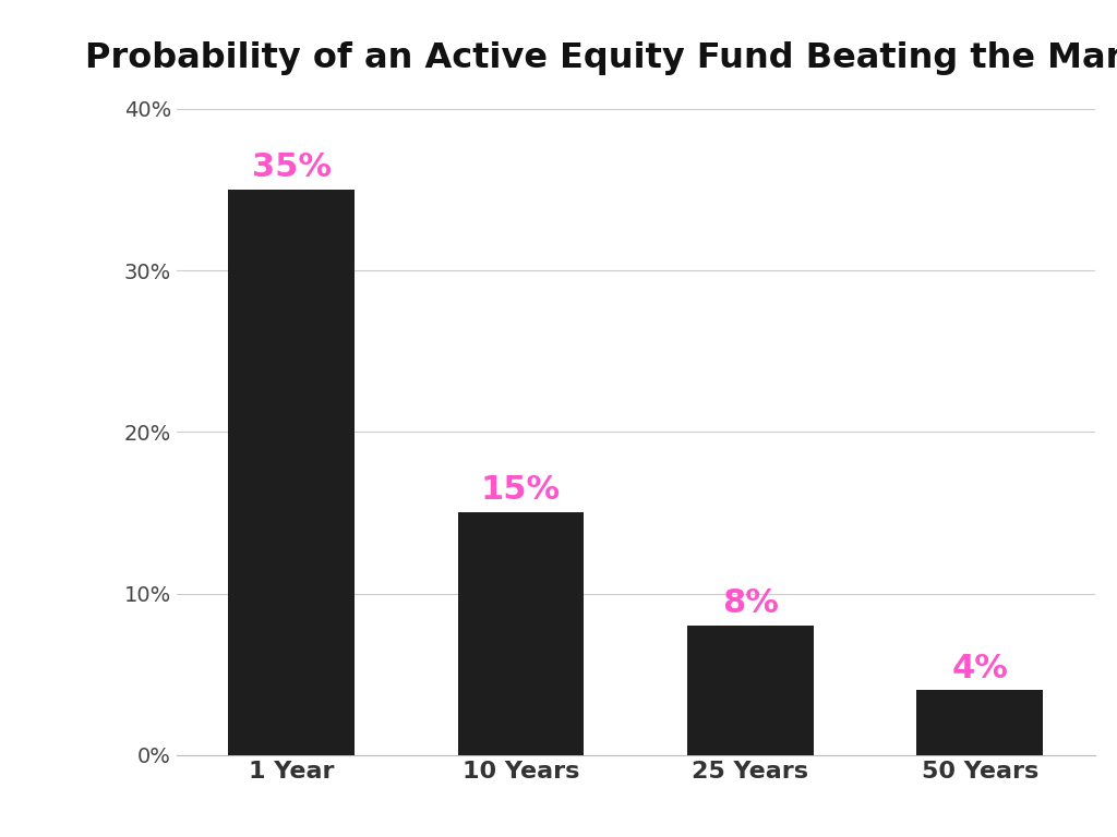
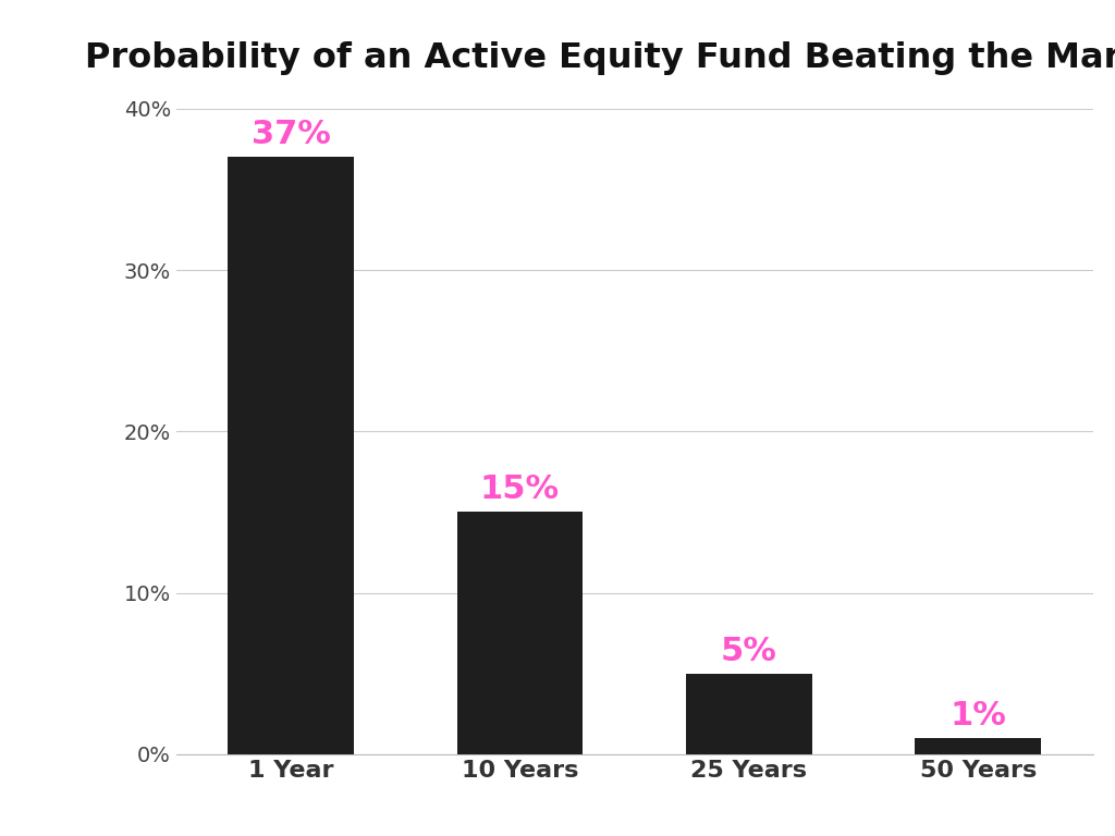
1 Year: 35% -> 37%
25 Years: 8% -> 5%
50 Years: 4% -> 1%
